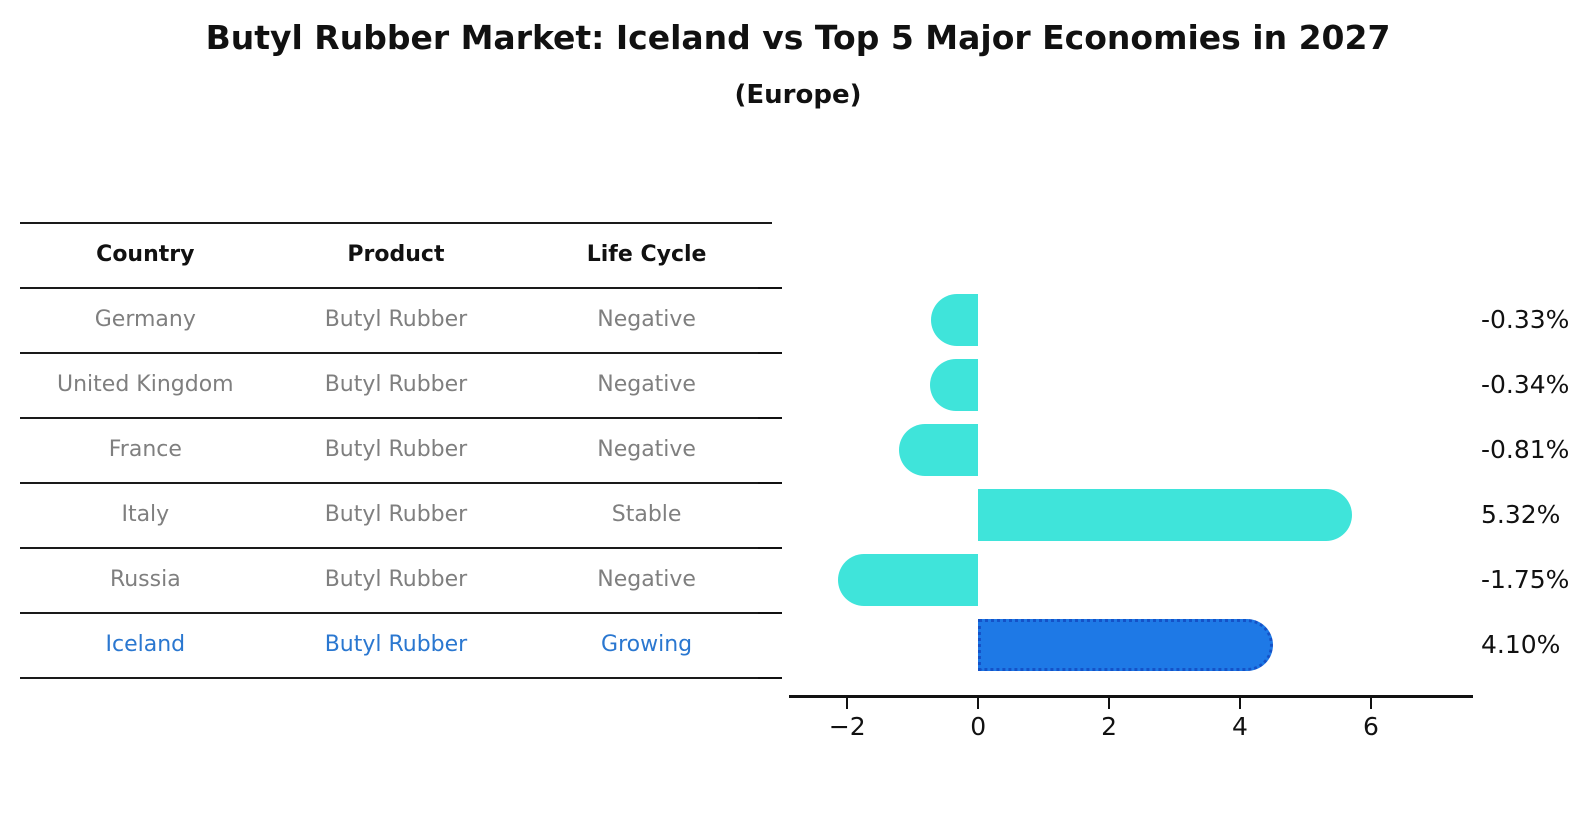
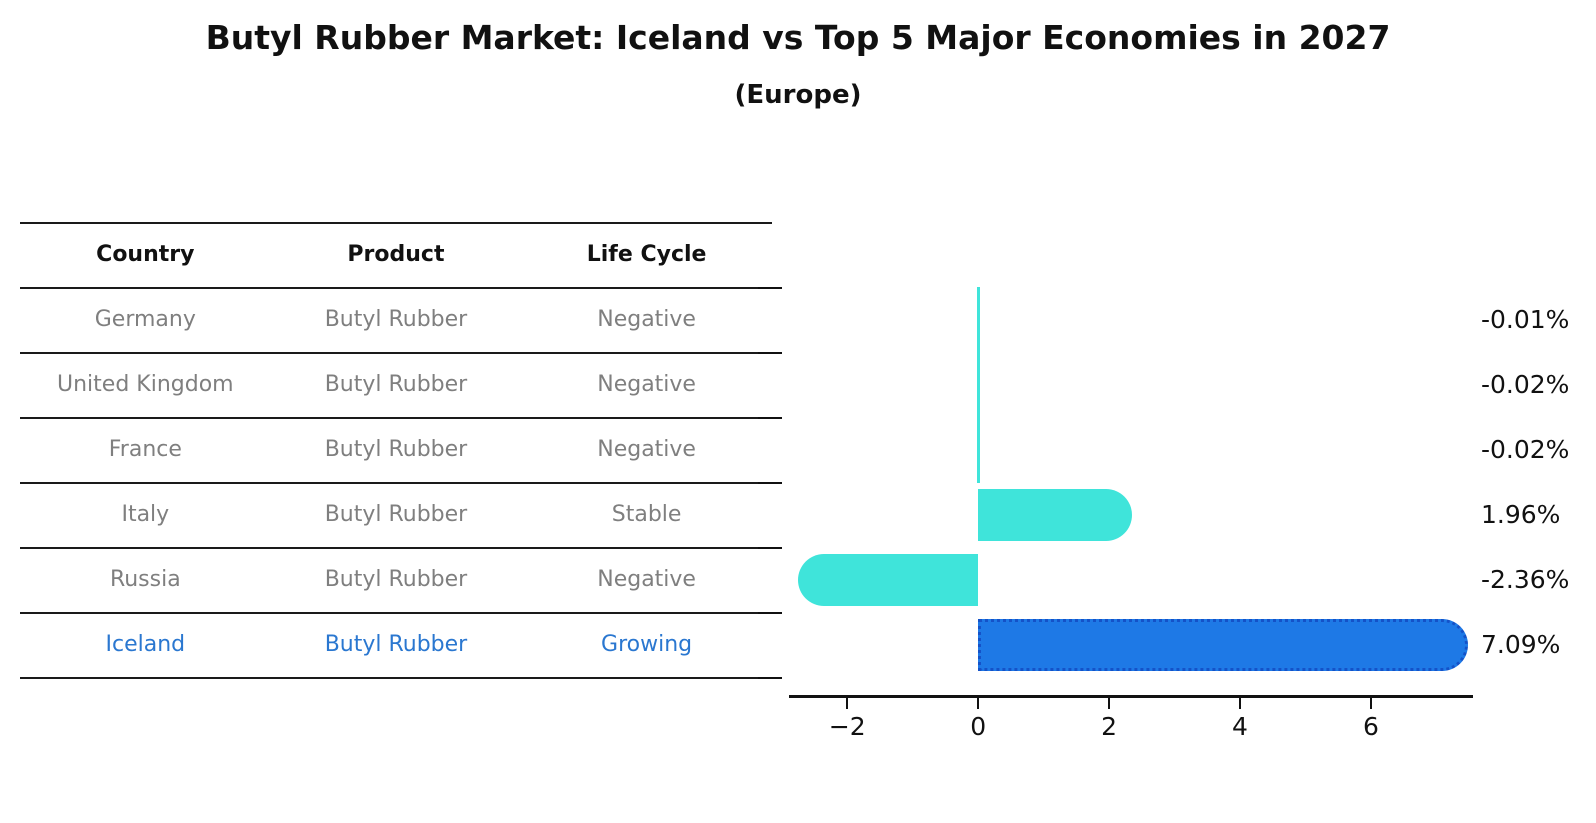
Germany: -0.33% -> -0.01%
United Kingdom: -0.34% -> -0.02%
France: -0.81% -> -0.02%
Italy: 5.32% -> 1.96%
Russia: -1.75% -> -2.36%
Iceland: 4.10% -> 7.09%
